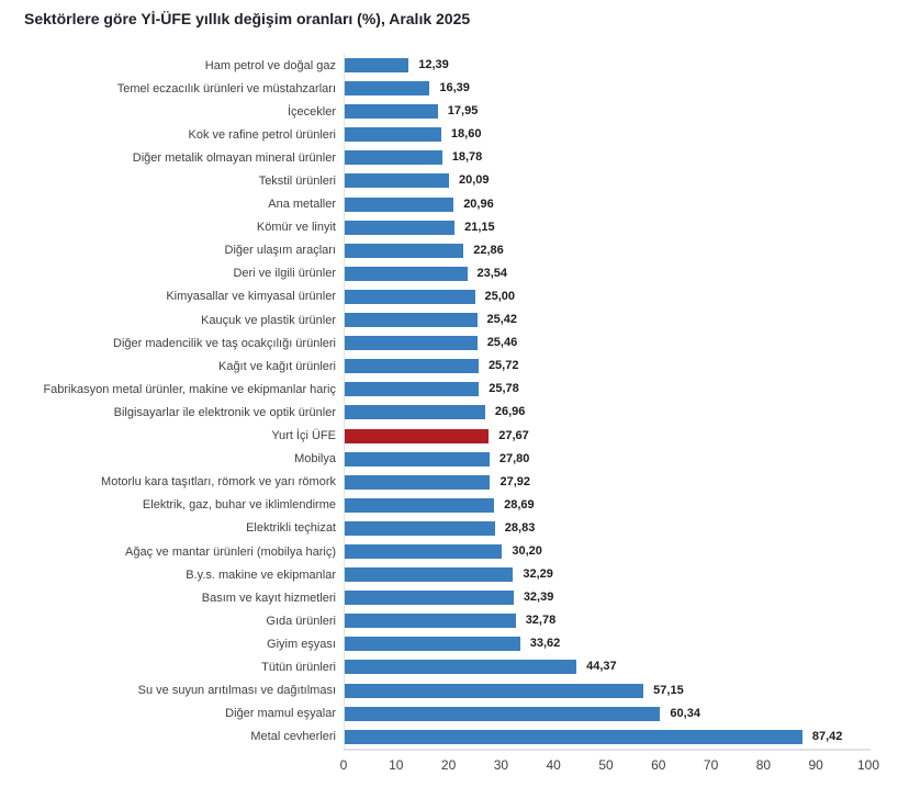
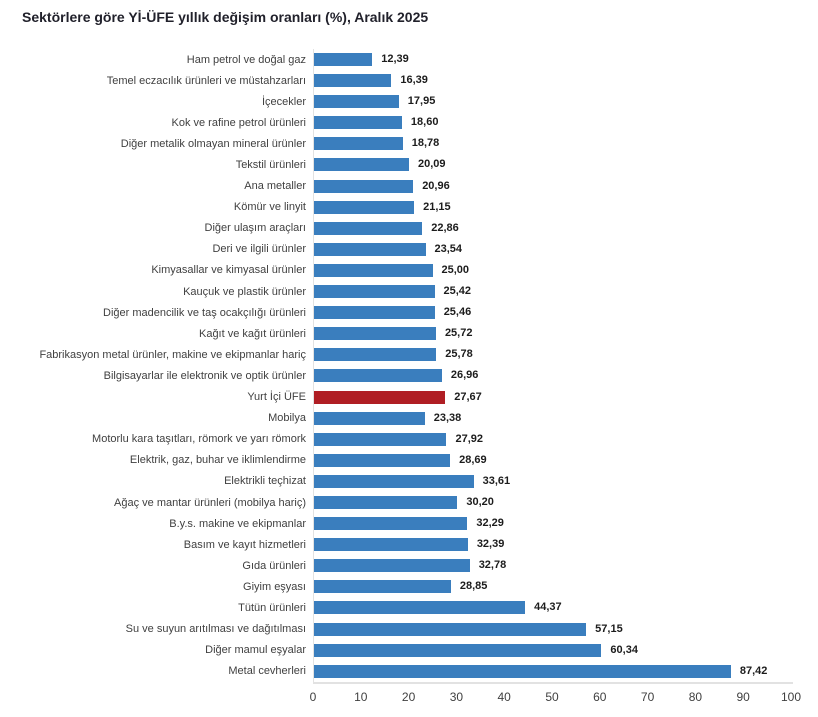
Mobilya: 27,80 -> 23,38
Elektrikli teçhizat: 28,83 -> 33,61
Giyim eşyası: 33,62 -> 28,85
